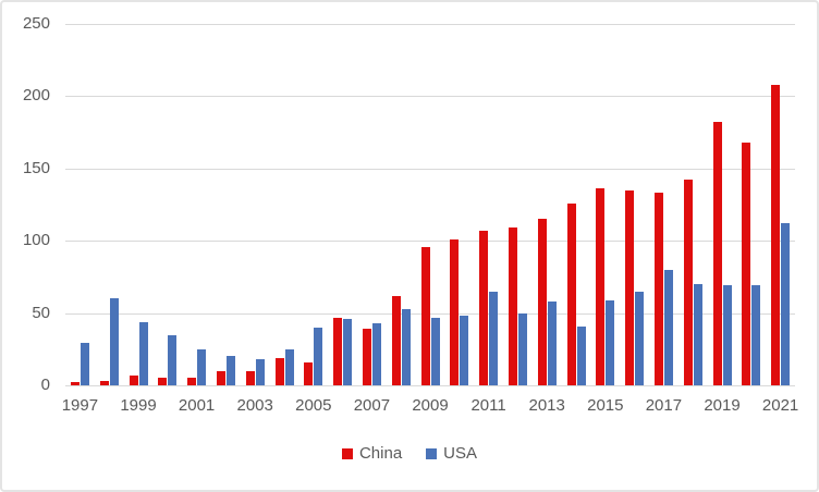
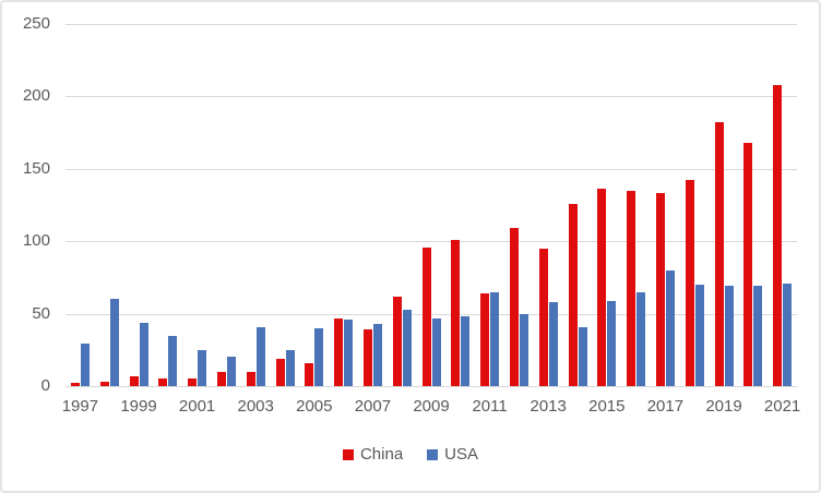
USA/2003: 18 -> 41
China/2011: 107 -> 64
China/2013: 115 -> 95
USA/2021: 112 -> 71
